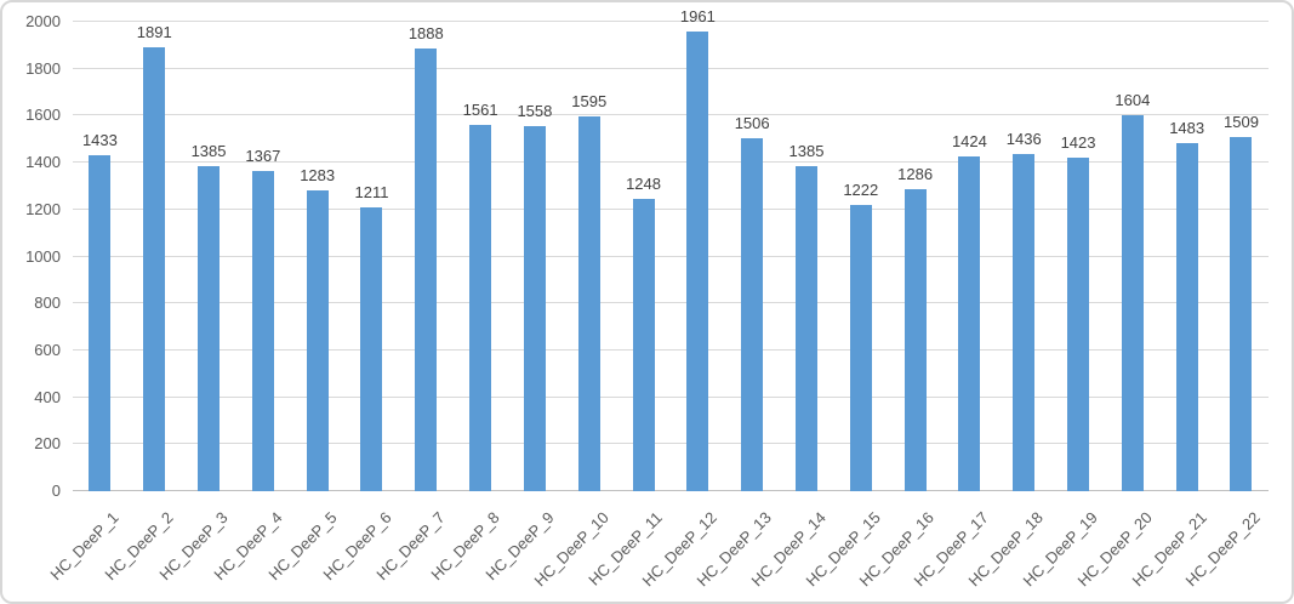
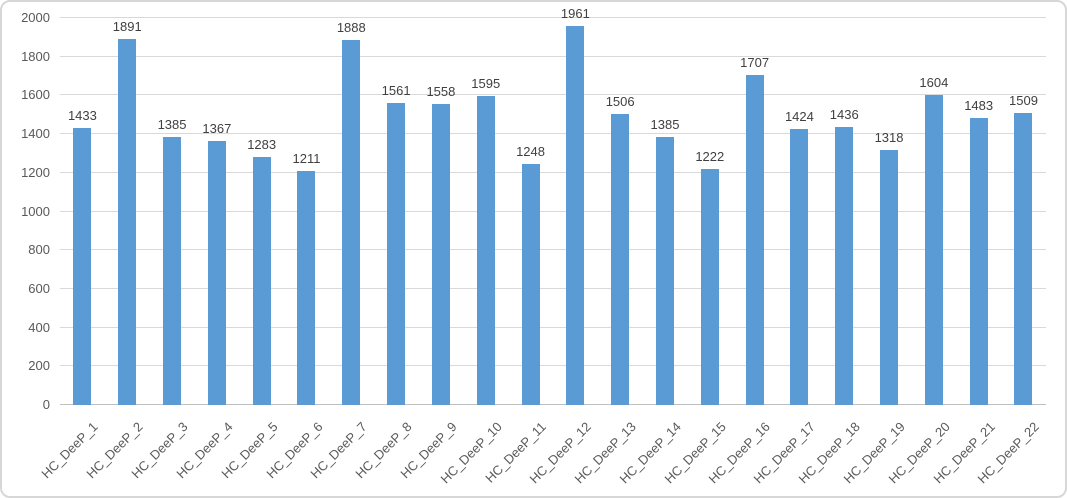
HC_DeeP_16: 1286 -> 1707
HC_DeeP_19: 1423 -> 1318
